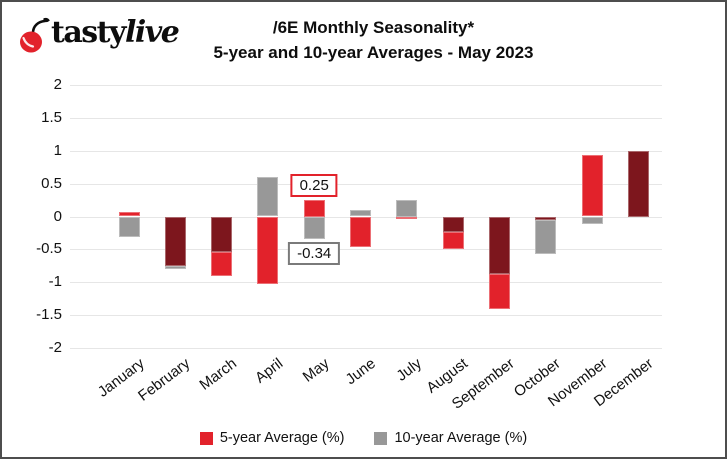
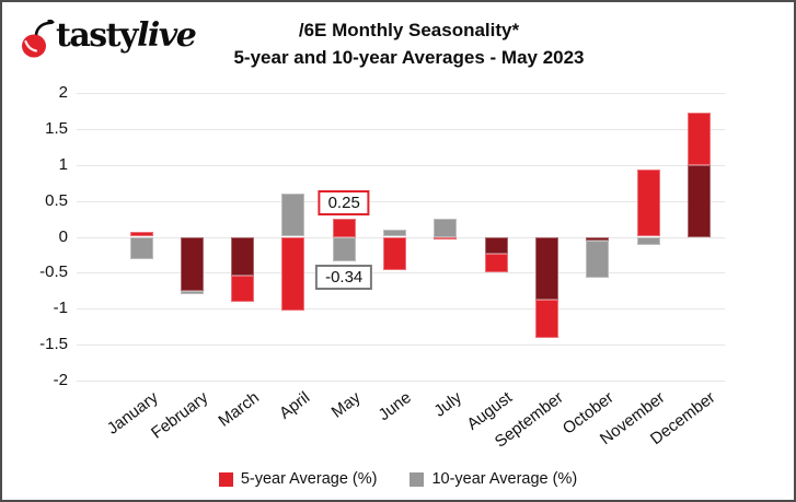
5-year Average (%)/December: 1.0 -> 1.7
